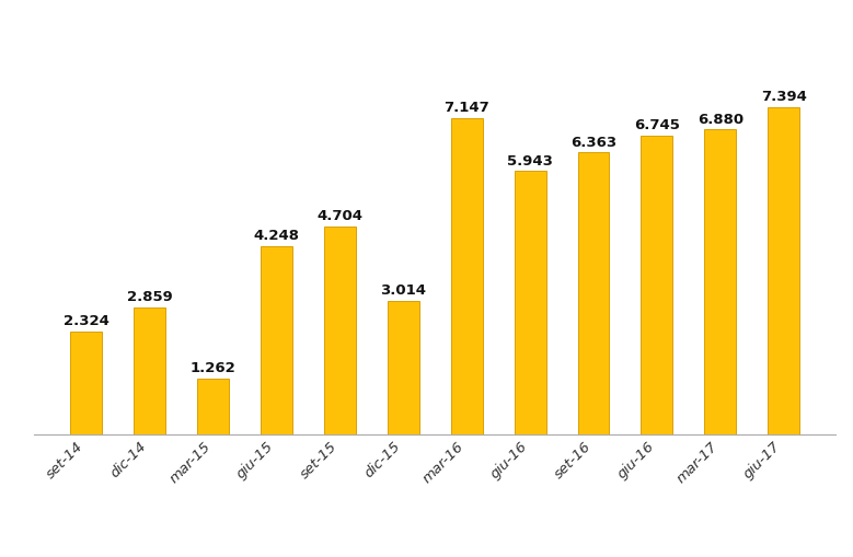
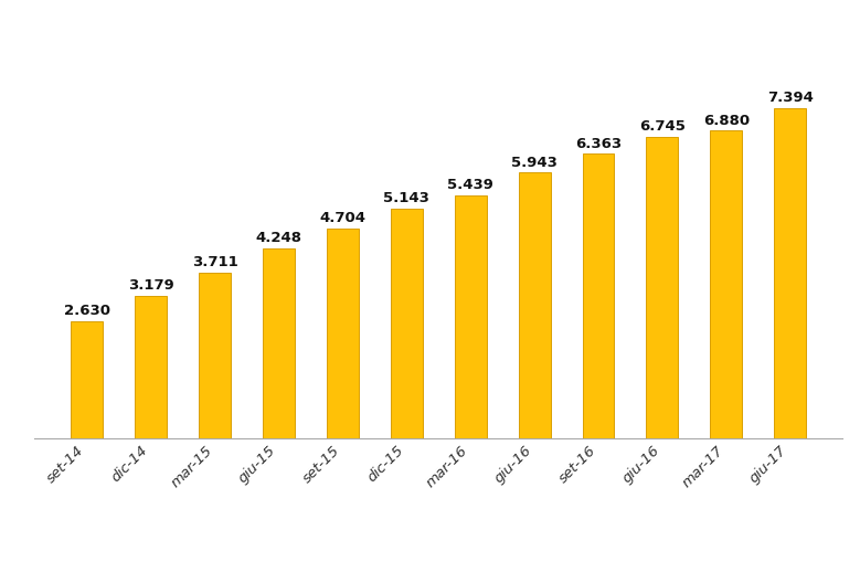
set-14: 2.324 -> 2.630
dic-14: 2.859 -> 3.179
mar-15: 1.262 -> 3.711
dic-15: 3.014 -> 5.143
mar-16: 7.147 -> 5.439
